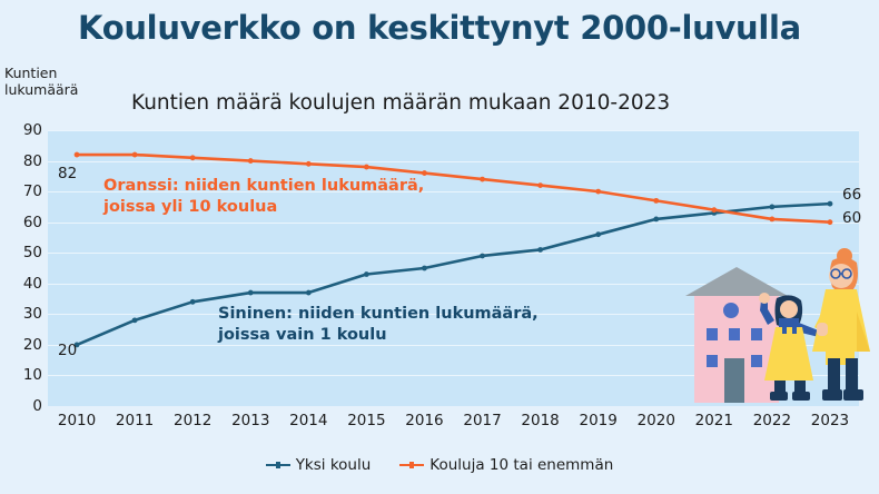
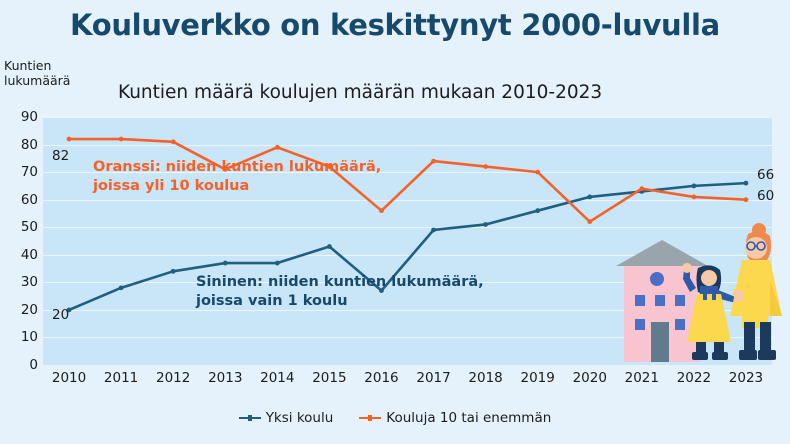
Kouluja 10 tai enemmän/2013: 80 -> 71
Kouluja 10 tai enemmän/2015: 78 -> 72
Yksi koulu/2016: 45 -> 27
Kouluja 10 tai enemmän/2016: 76 -> 56
Kouluja 10 tai enemmän/2020: 67 -> 52
